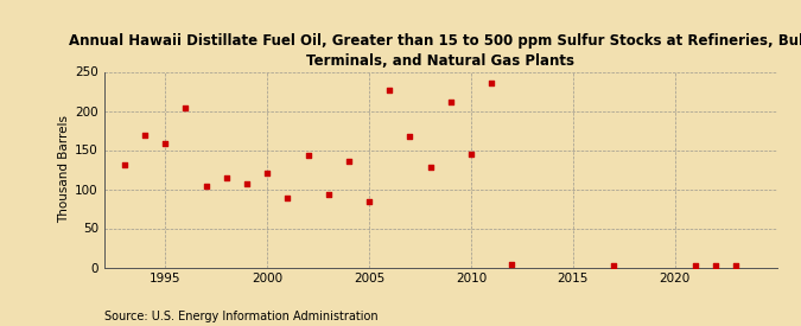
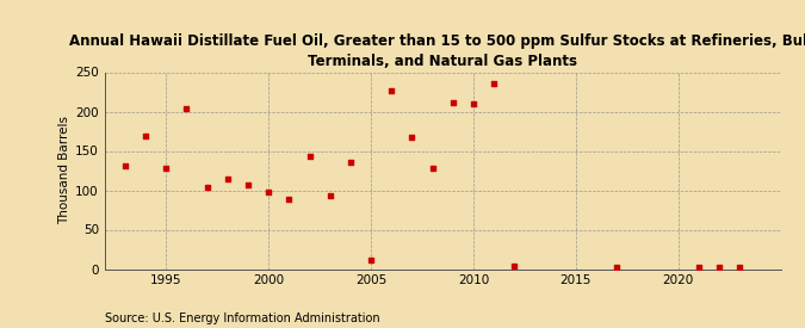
1995: 158 -> 128
2000: 120 -> 98
2005: 84 -> 12
2010: 144 -> 210
